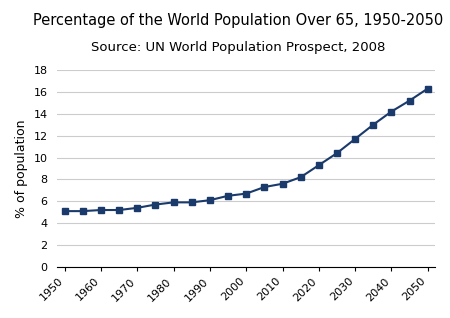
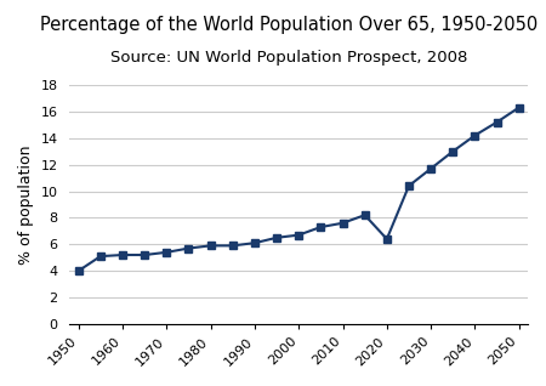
1950: 5.1 -> 4.0
2020: 9.3 -> 6.4
